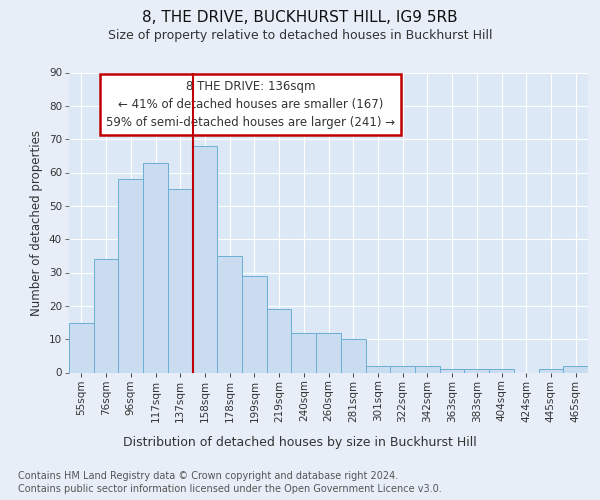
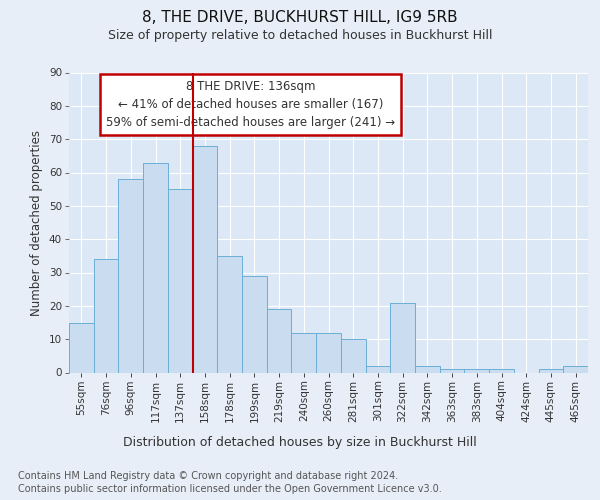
322sqm: 2 -> 21
